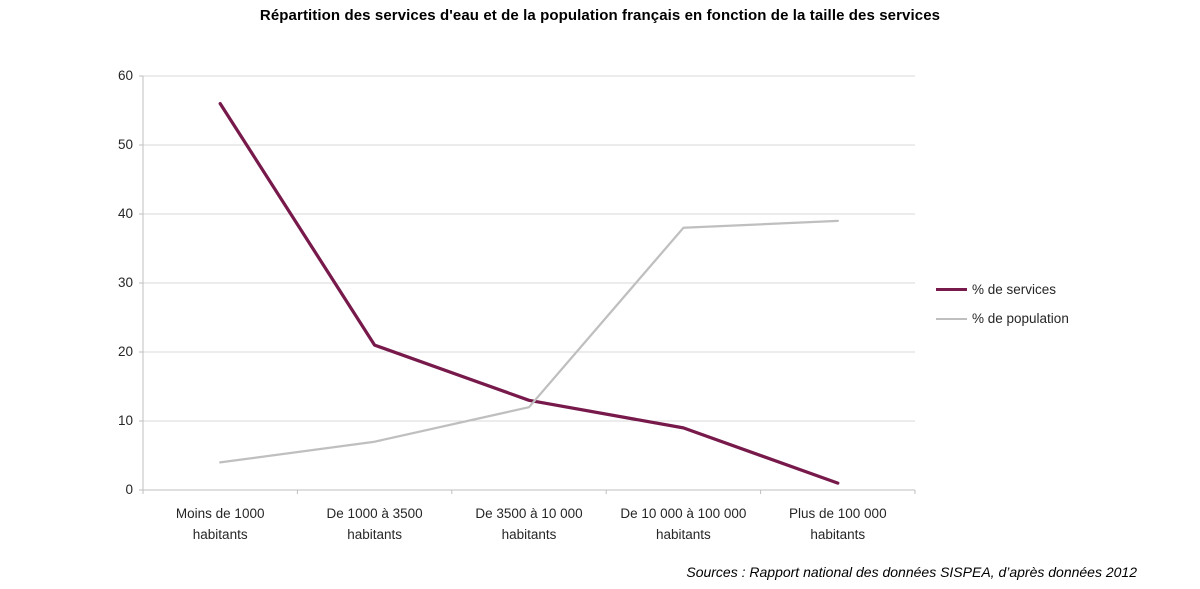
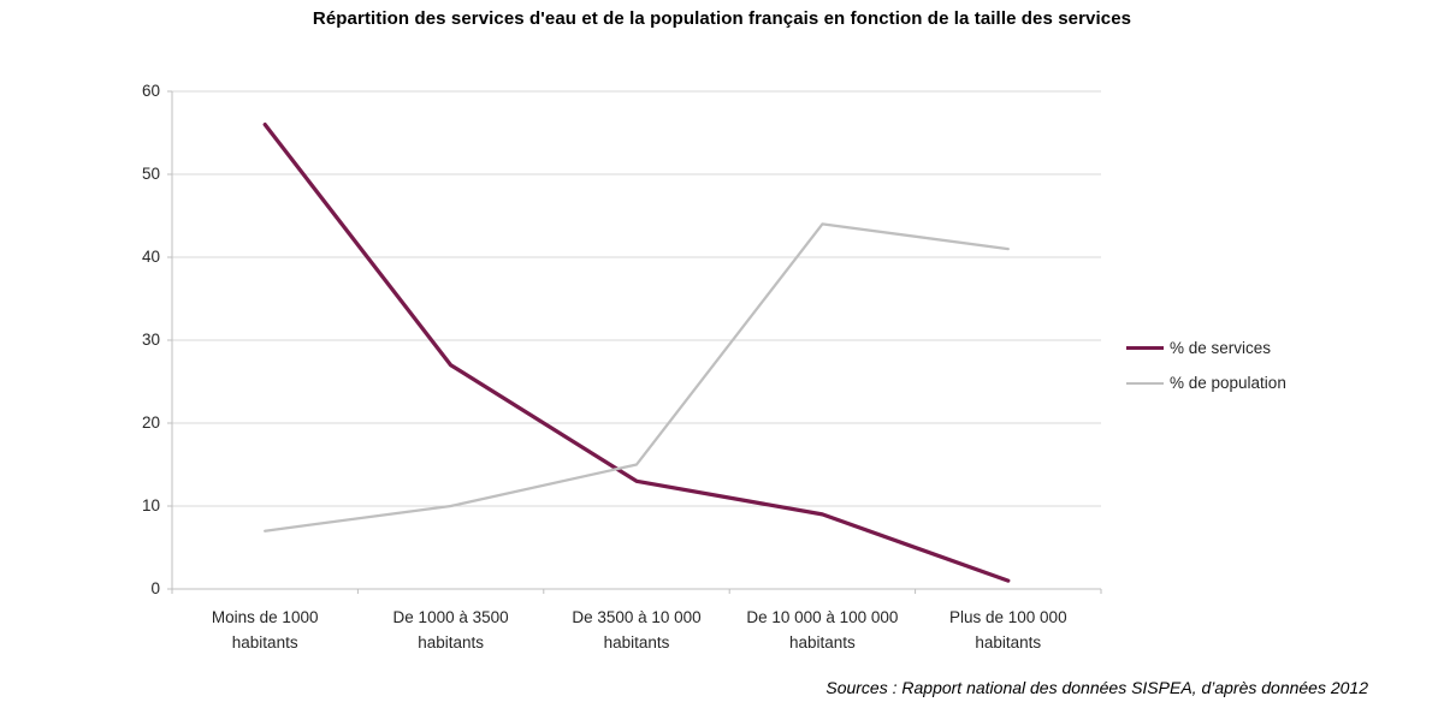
% de population/Moins de 1000 habitants: 4 -> 7
% de services/De 1000 à 3500 habitants: 21 -> 27
% de population/De 1000 à 3500 habitants: 7 -> 10
% de population/De 3500 à 10 000 habitants: 12 -> 15
% de population/De 10 000 à 100 000 habitants: 38 -> 44
% de population/Plus de 100 000 habitants: 39 -> 41
